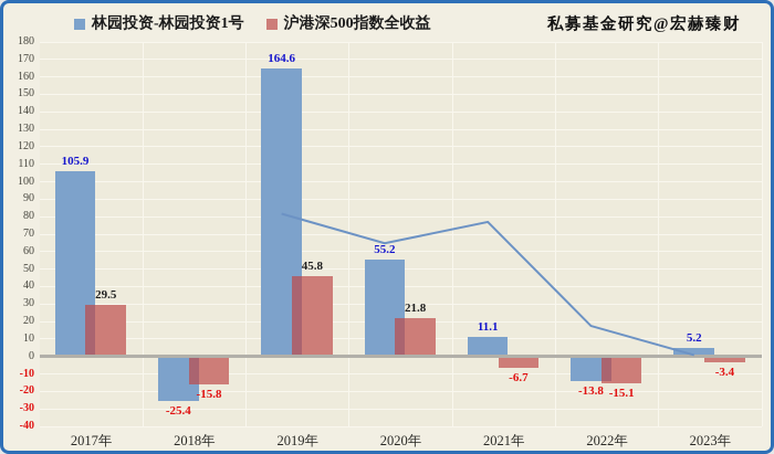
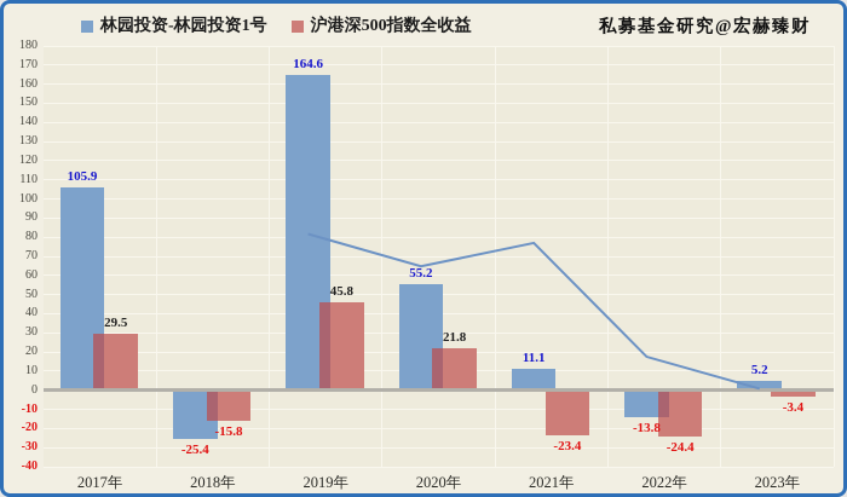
沪港深500指数全收益/2021年: -6.7 -> -23.4
沪港深500指数全收益/2022年: -15.1 -> -24.4
